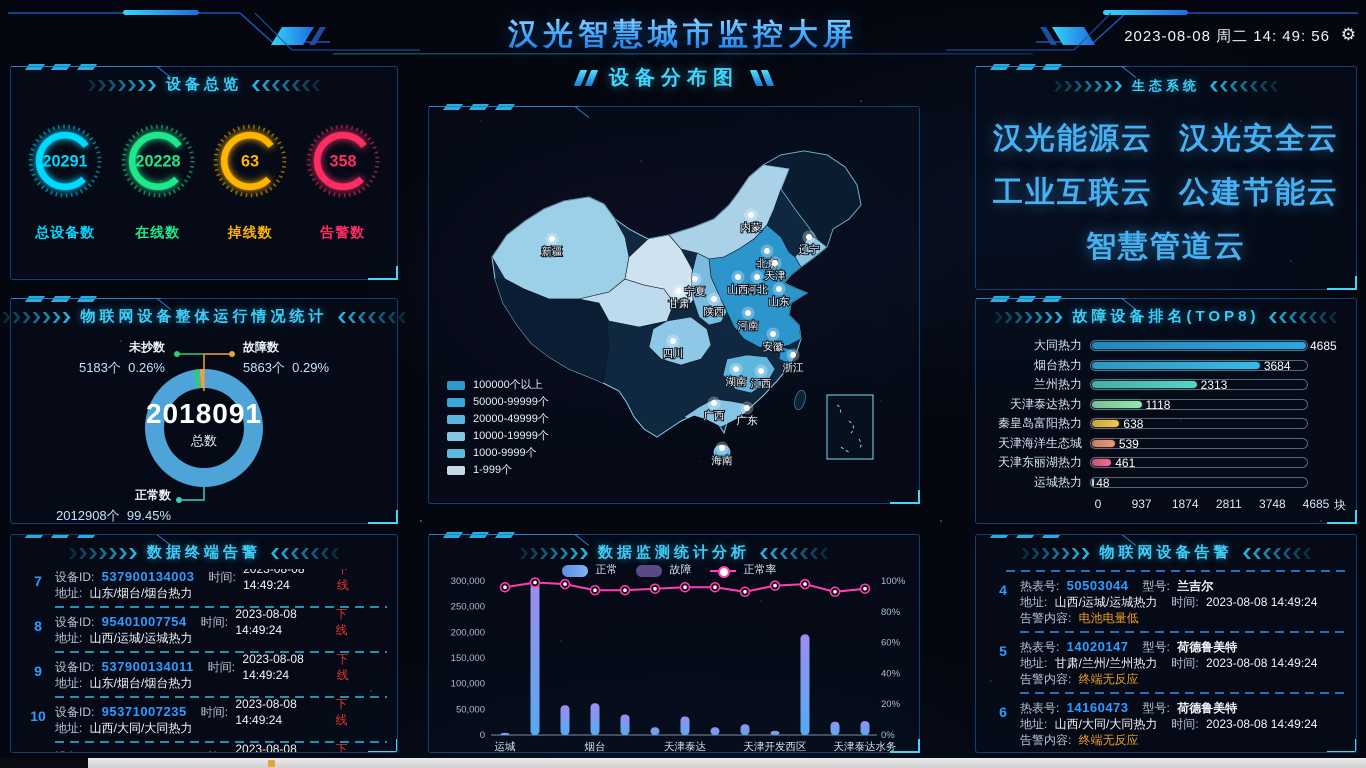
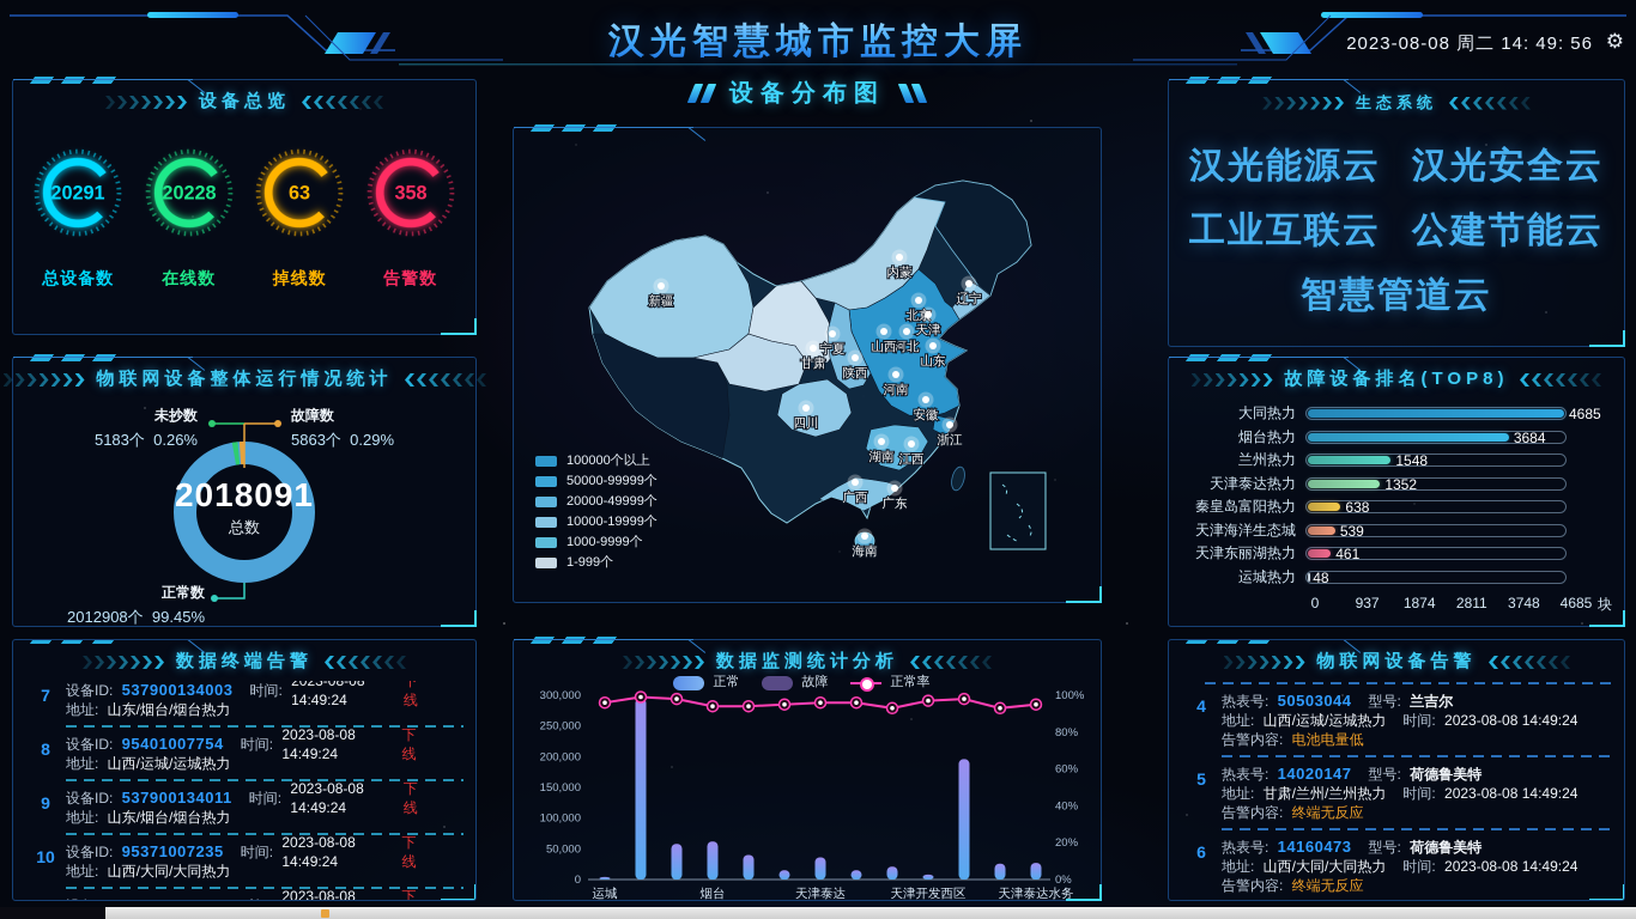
故障设备排名(TOP8)/兰州热力: 2313 -> 1548
故障设备排名(TOP8)/天津泰达热力: 1118 -> 1352
